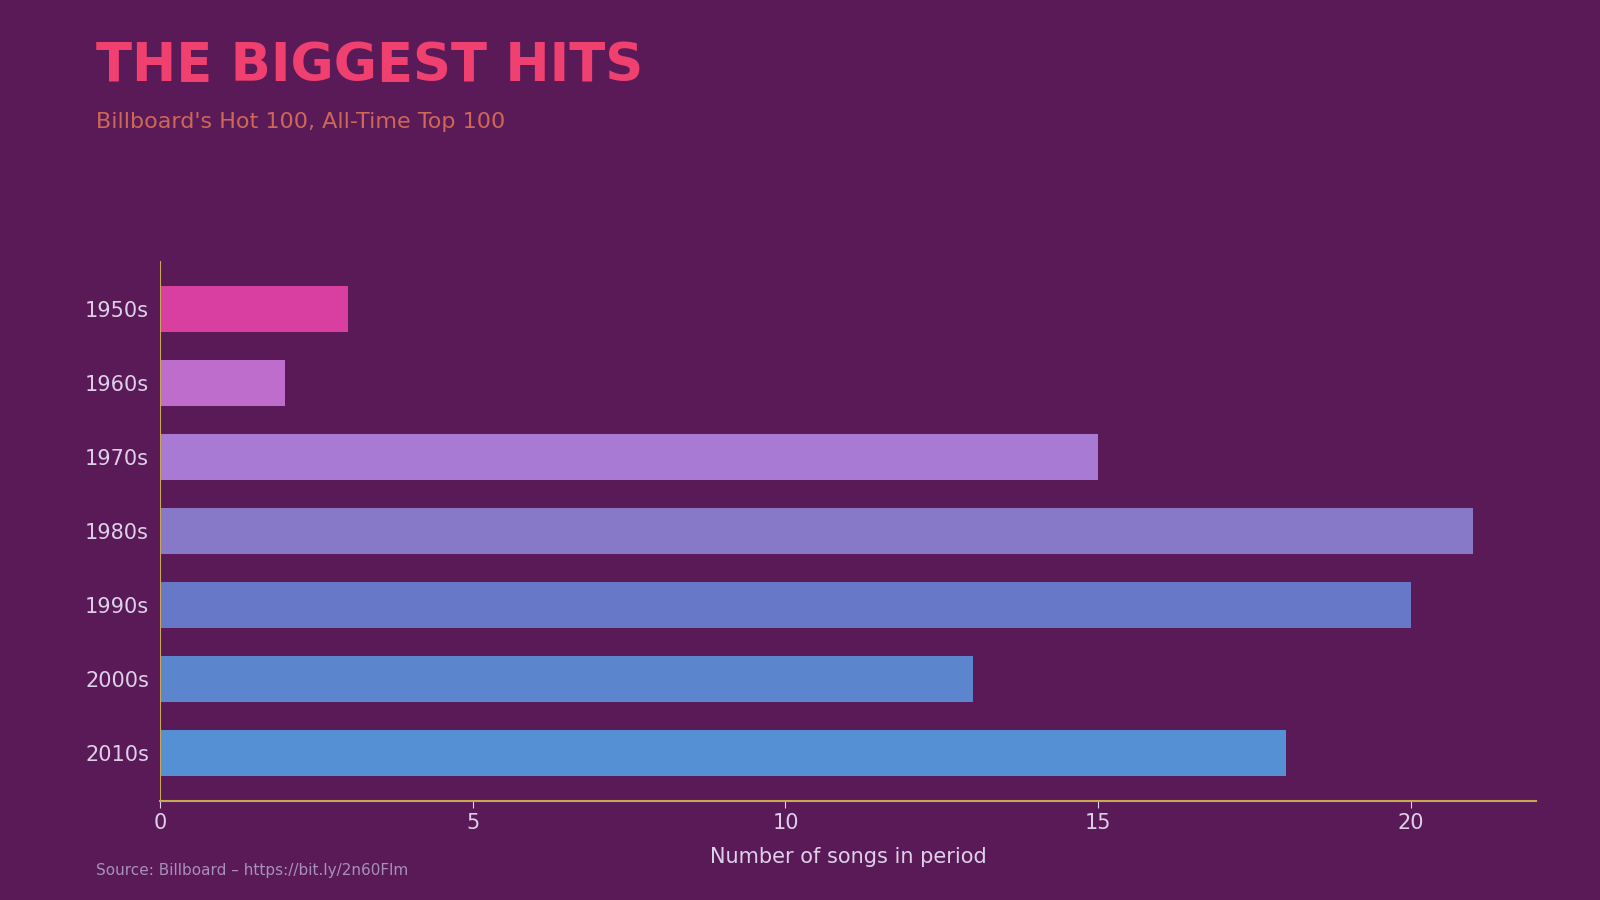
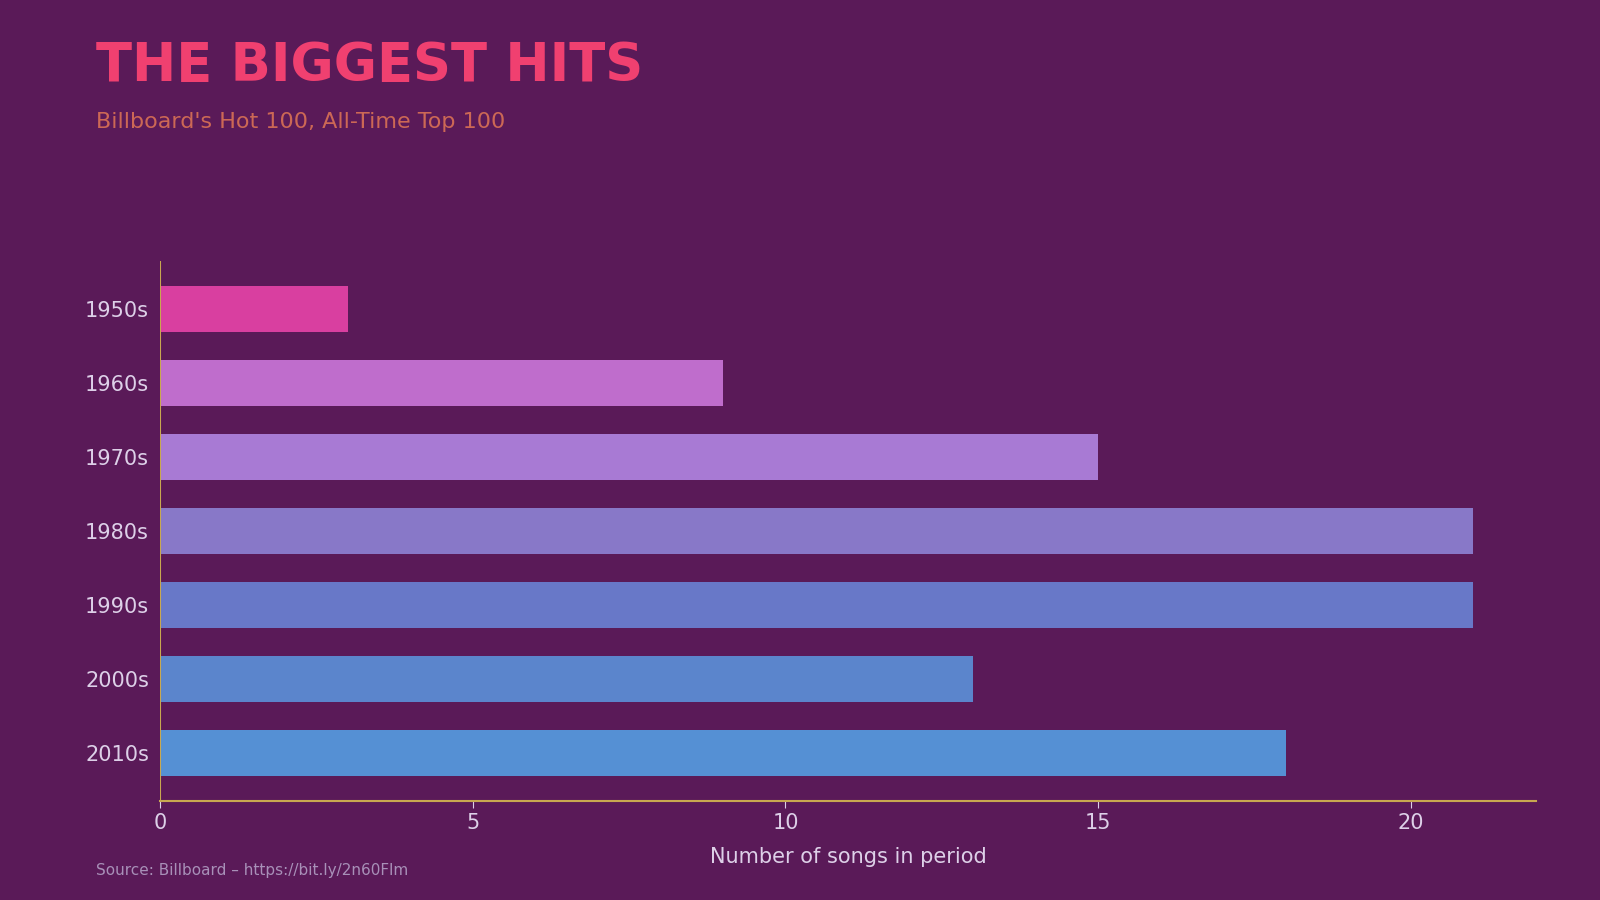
1960s: 2 -> 9
1990s: 20 -> 21
